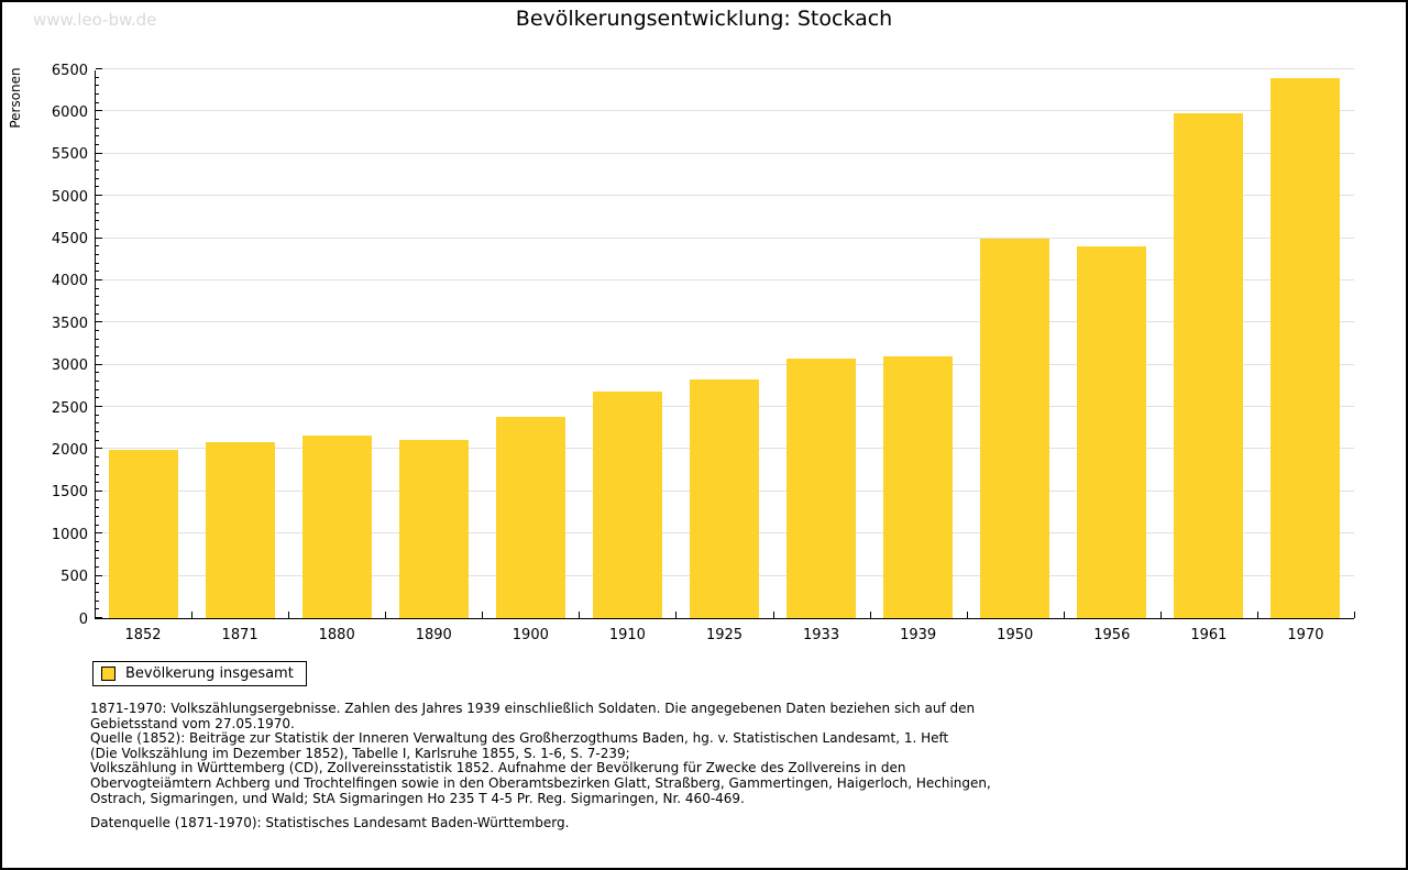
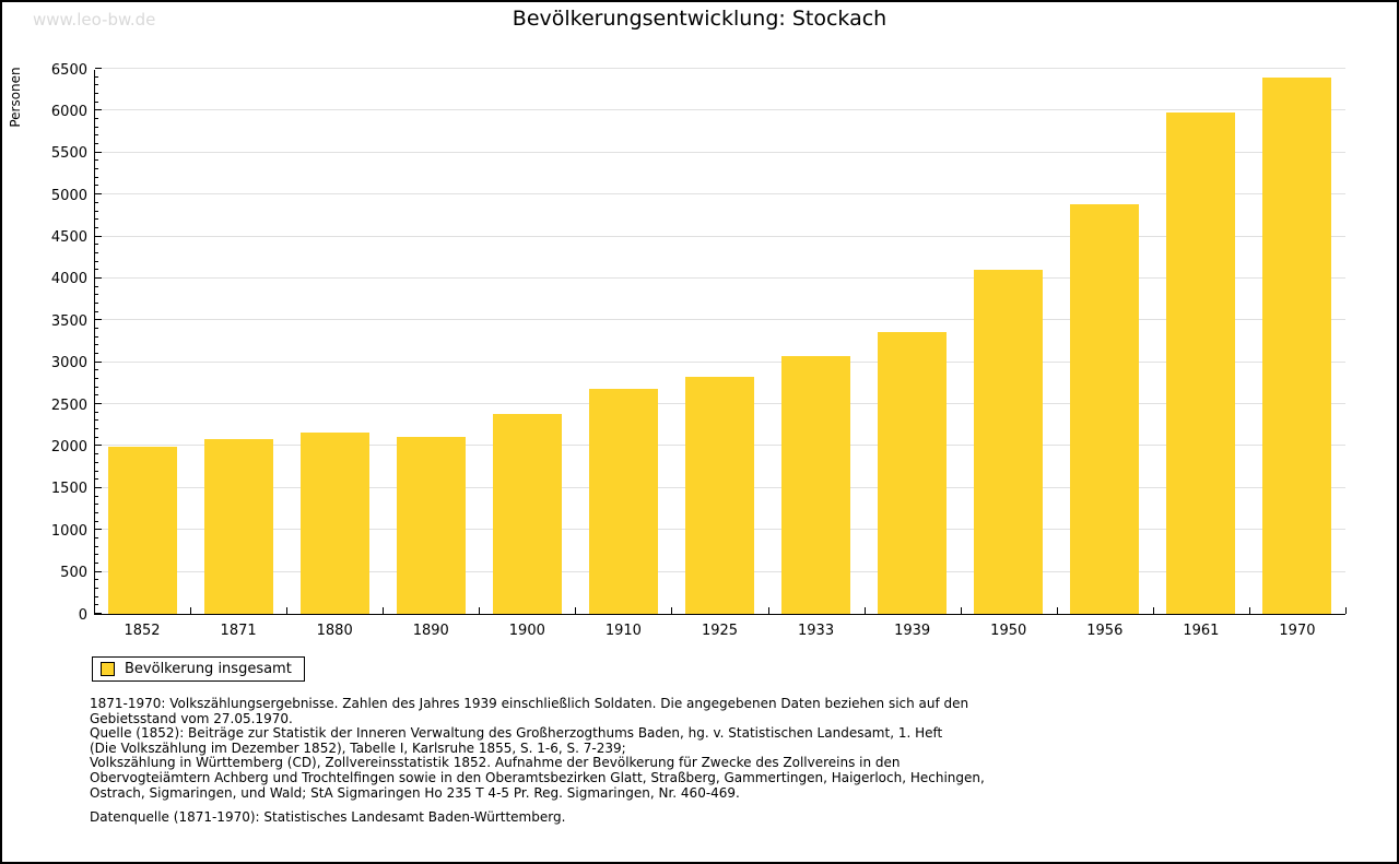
1939: 3100 -> 3400
1950: 4500 -> 4100
1956: 4400 -> 4900
